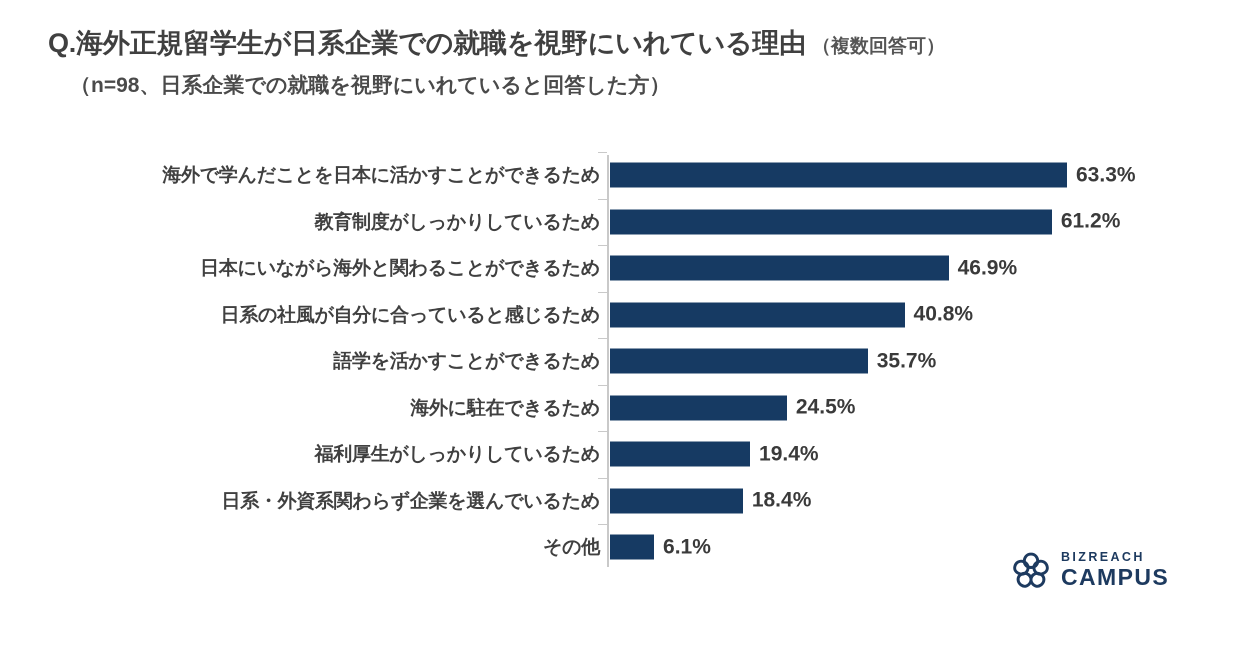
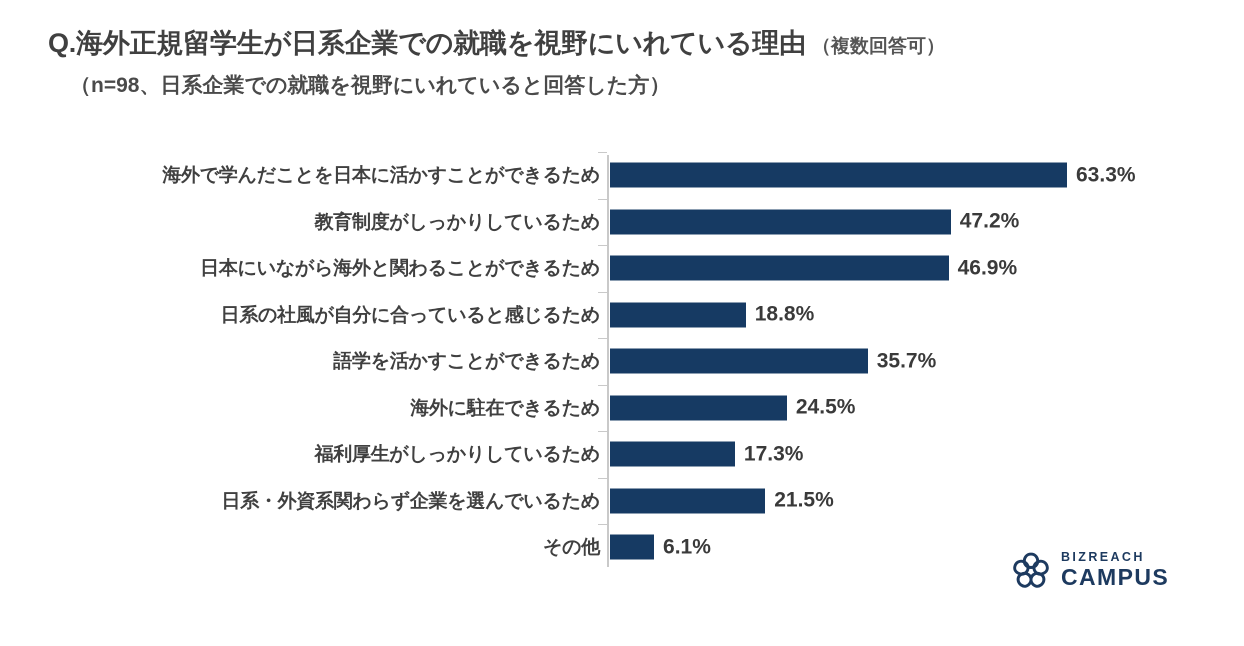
教育制度がしっかりしているため: 61.2% -> 47.2%
日系の社風が自分に合っていると感じるため: 40.8% -> 18.8%
福利厚生がしっかりしているため: 19.4% -> 17.3%
日系・外資系関わらず企業を選んでいるため: 18.4% -> 21.5%
